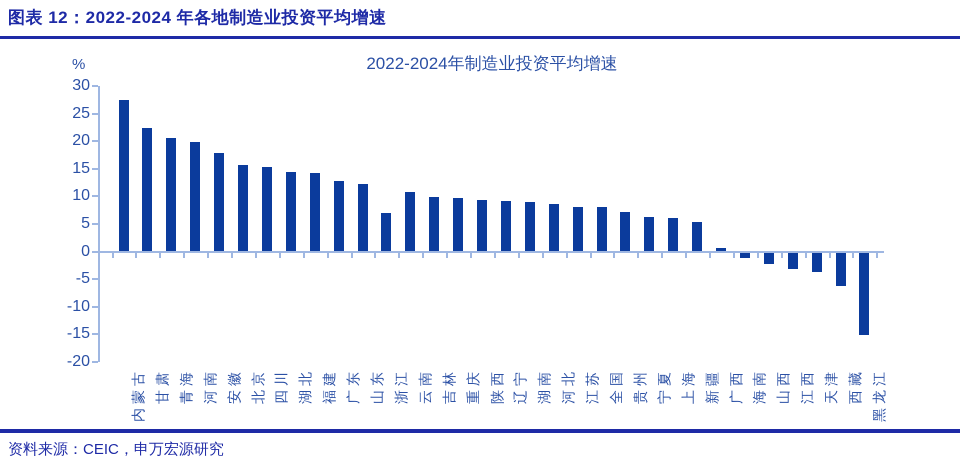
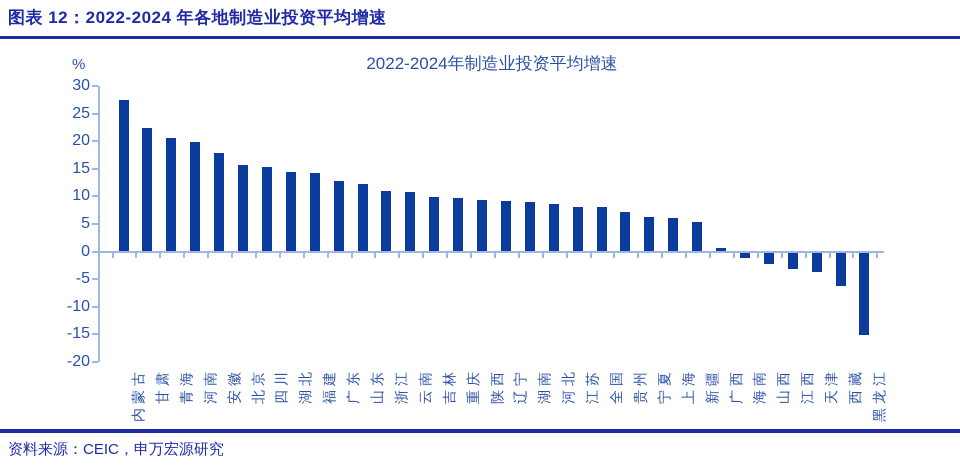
浙江: 7 -> 11
